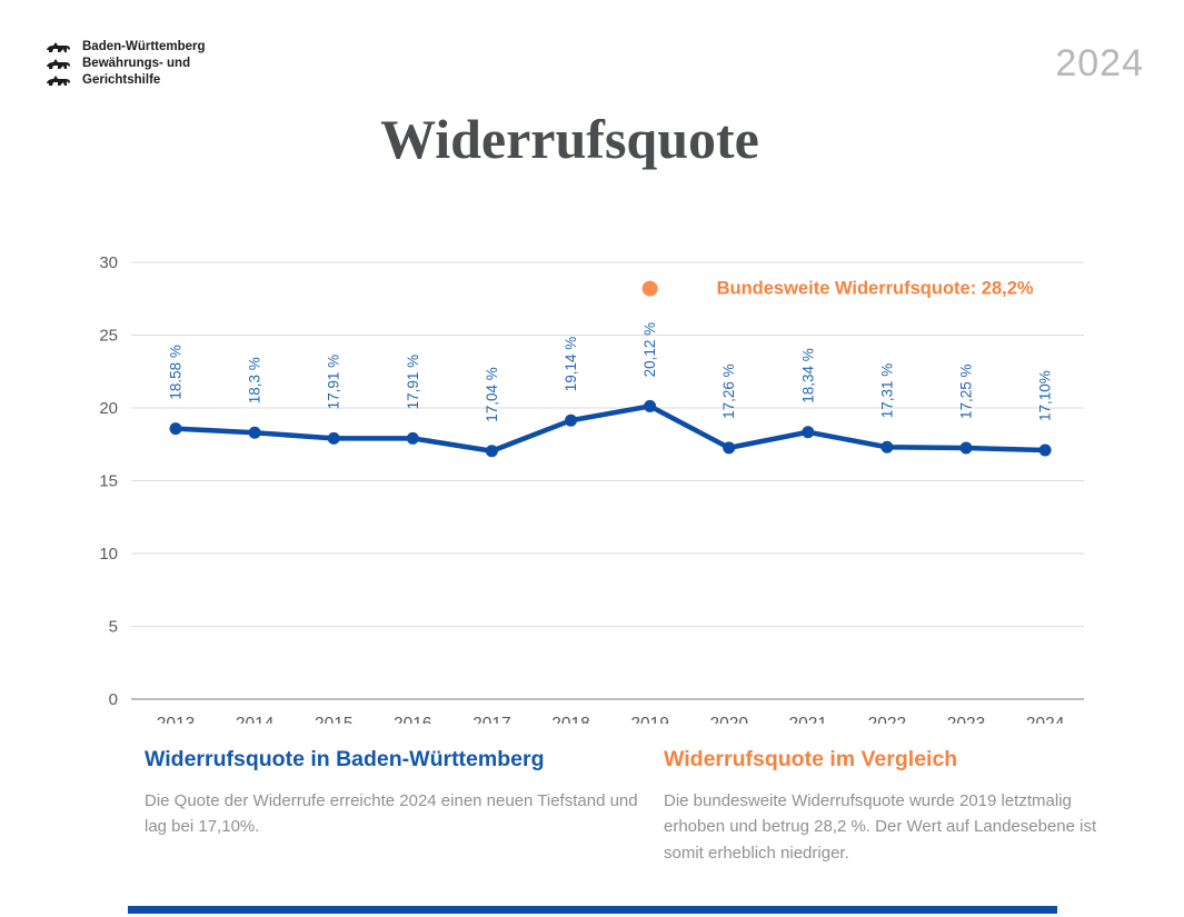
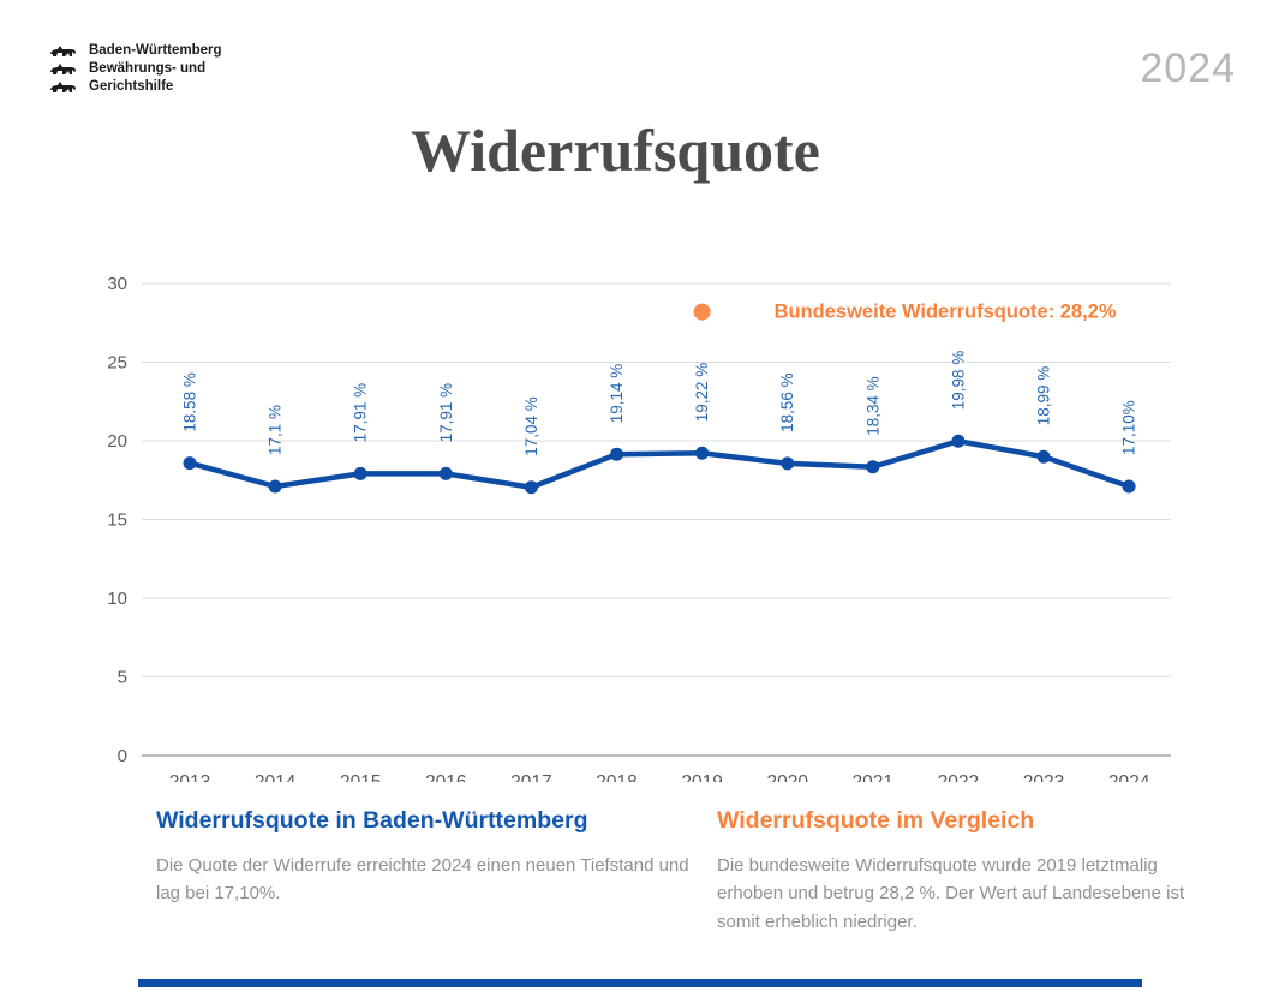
2014: 18,3 -> 17,1
2019: 20,12 -> 19,22
2020: 17,26 -> 18,56
2022: 17,31 -> 19,98
2023: 17,25 -> 18,99
